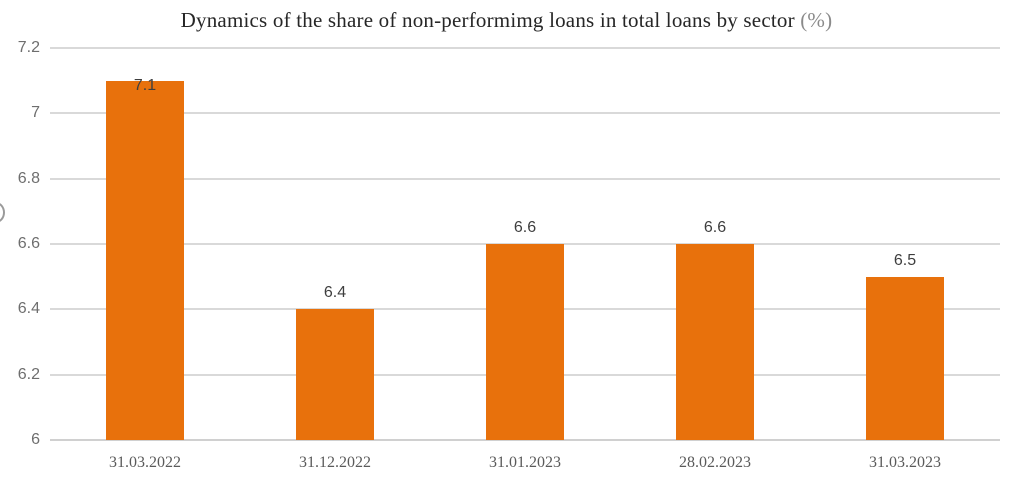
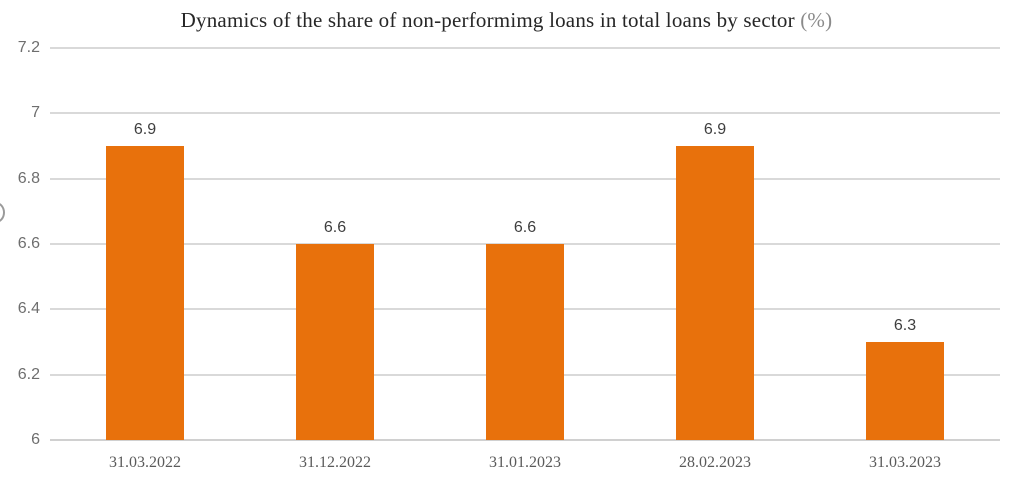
31.03.2022: 7.1 -> 6.9
31.12.2022: 6.4 -> 6.6
28.02.2023: 6.6 -> 6.9
31.03.2023: 6.5 -> 6.3
